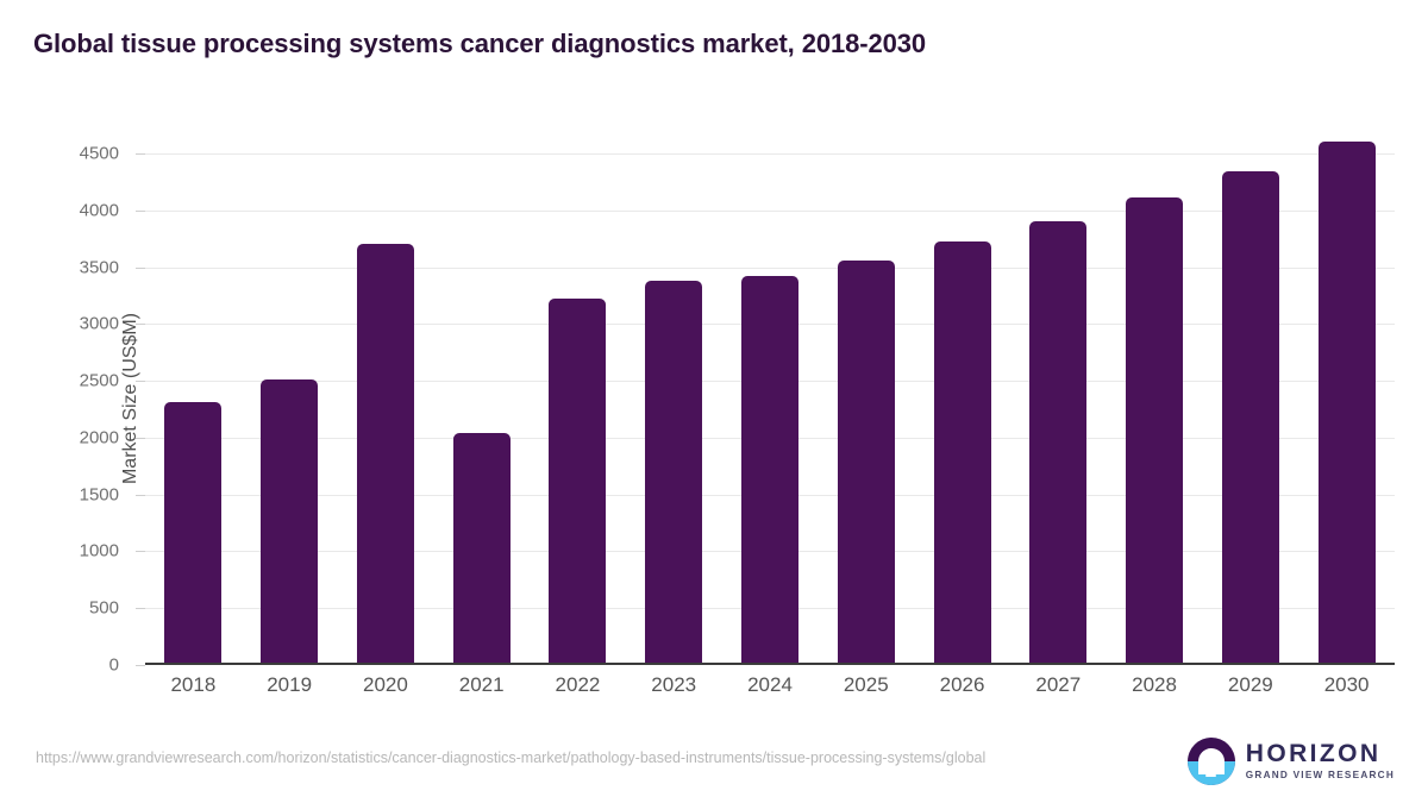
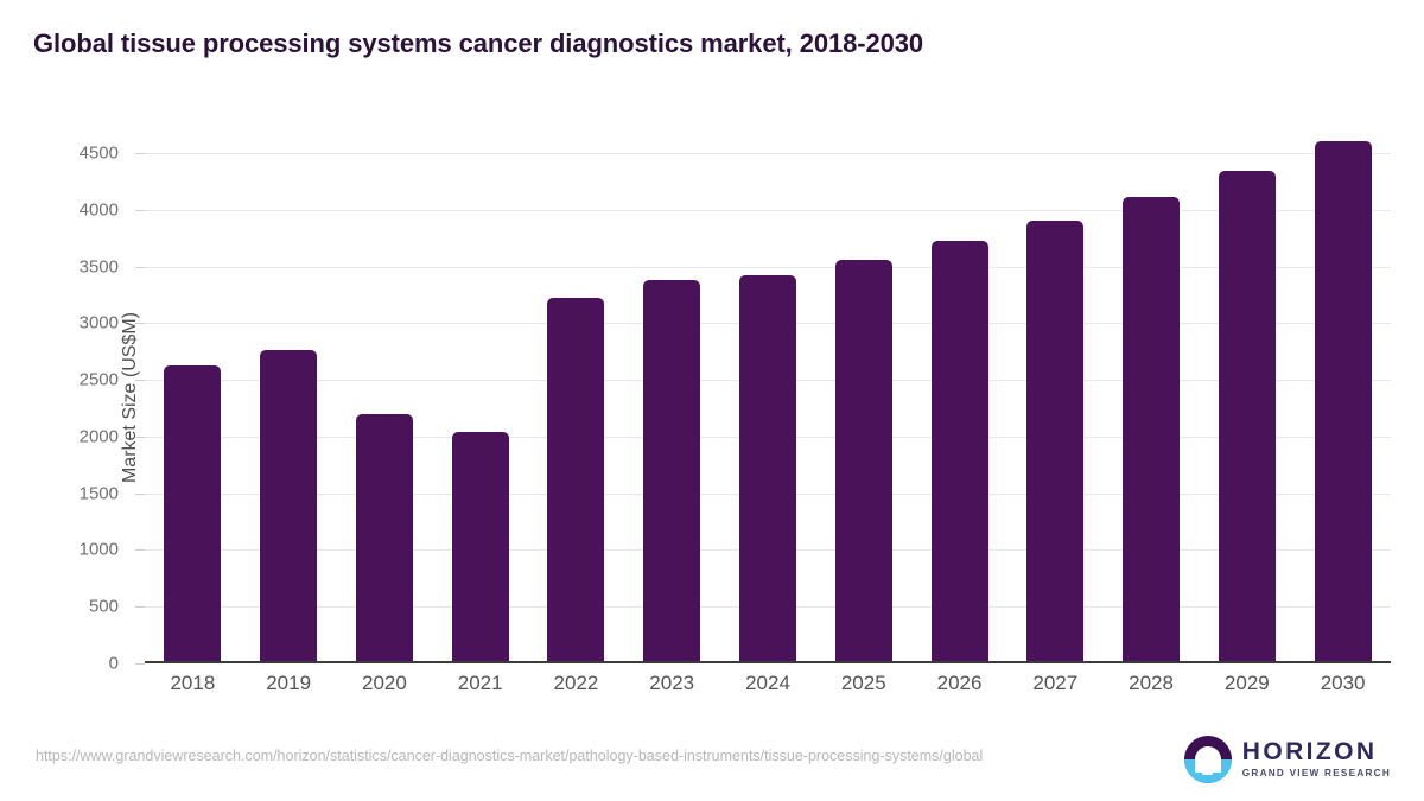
2018: 2300 -> 2600
2019: 2500 -> 2800
2020: 3700 -> 2200
